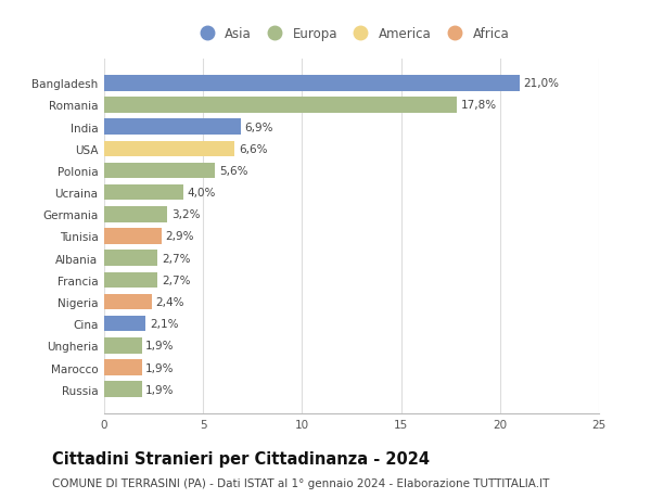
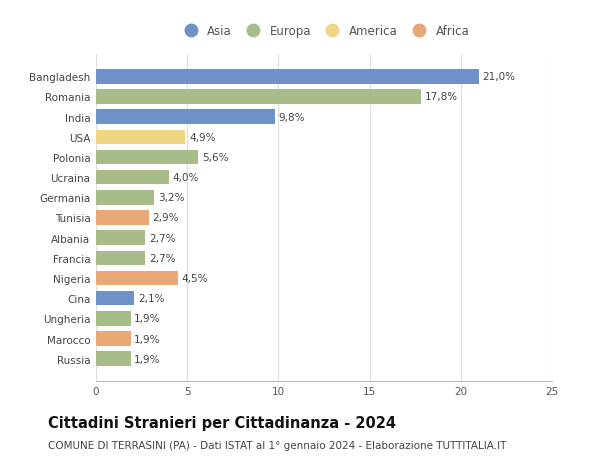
India: 6,9% -> 9,8%
USA: 6,6% -> 4,9%
Nigeria: 2,4% -> 4,5%
